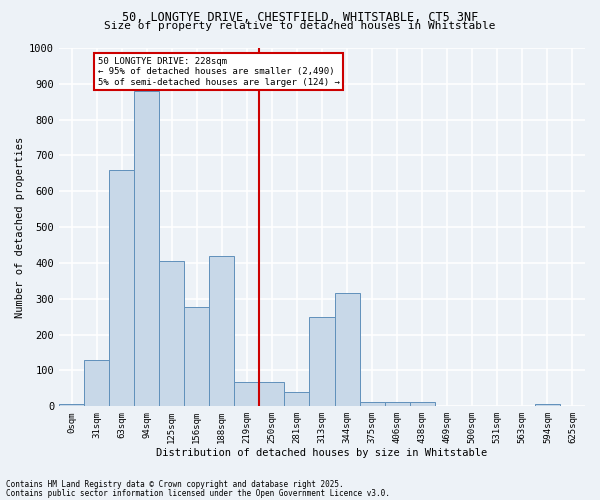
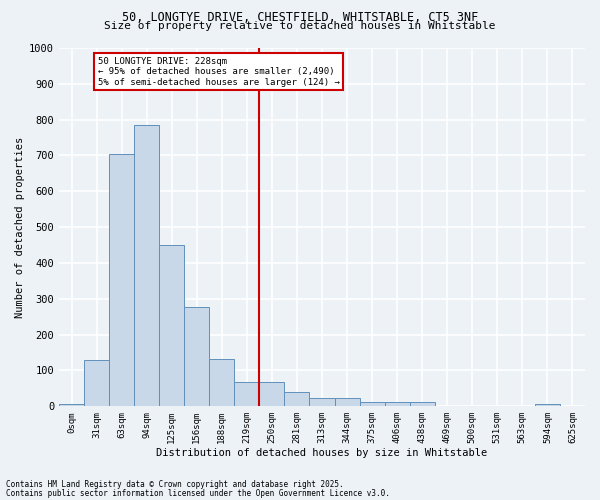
63sqm: 660 -> 705
94sqm: 880 -> 785
125sqm: 405 -> 450
188sqm: 420 -> 133
313sqm: 250 -> 23
344sqm: 315 -> 23
